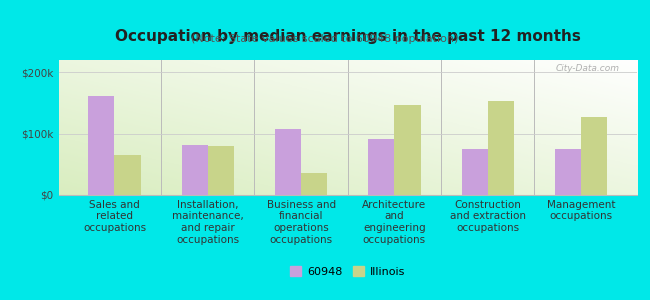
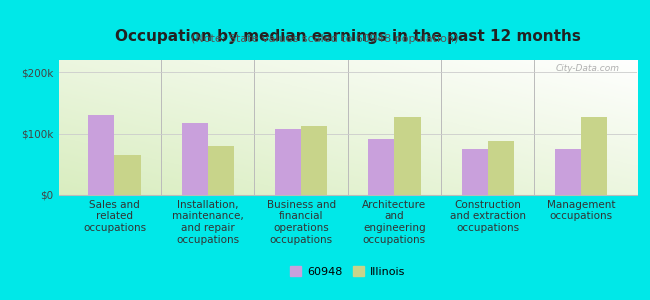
60948/Sales and related occupations: $162k -> $130k
60948/Installation, maintenance, and repair occupations: $82k -> $118k
Illinois/Business and financial operations occupations: $36k -> $113k
Illinois/Architecture and engineering occupations: $146k -> $127k
Illinois/Construction and extraction occupations: $154k -> $88k
